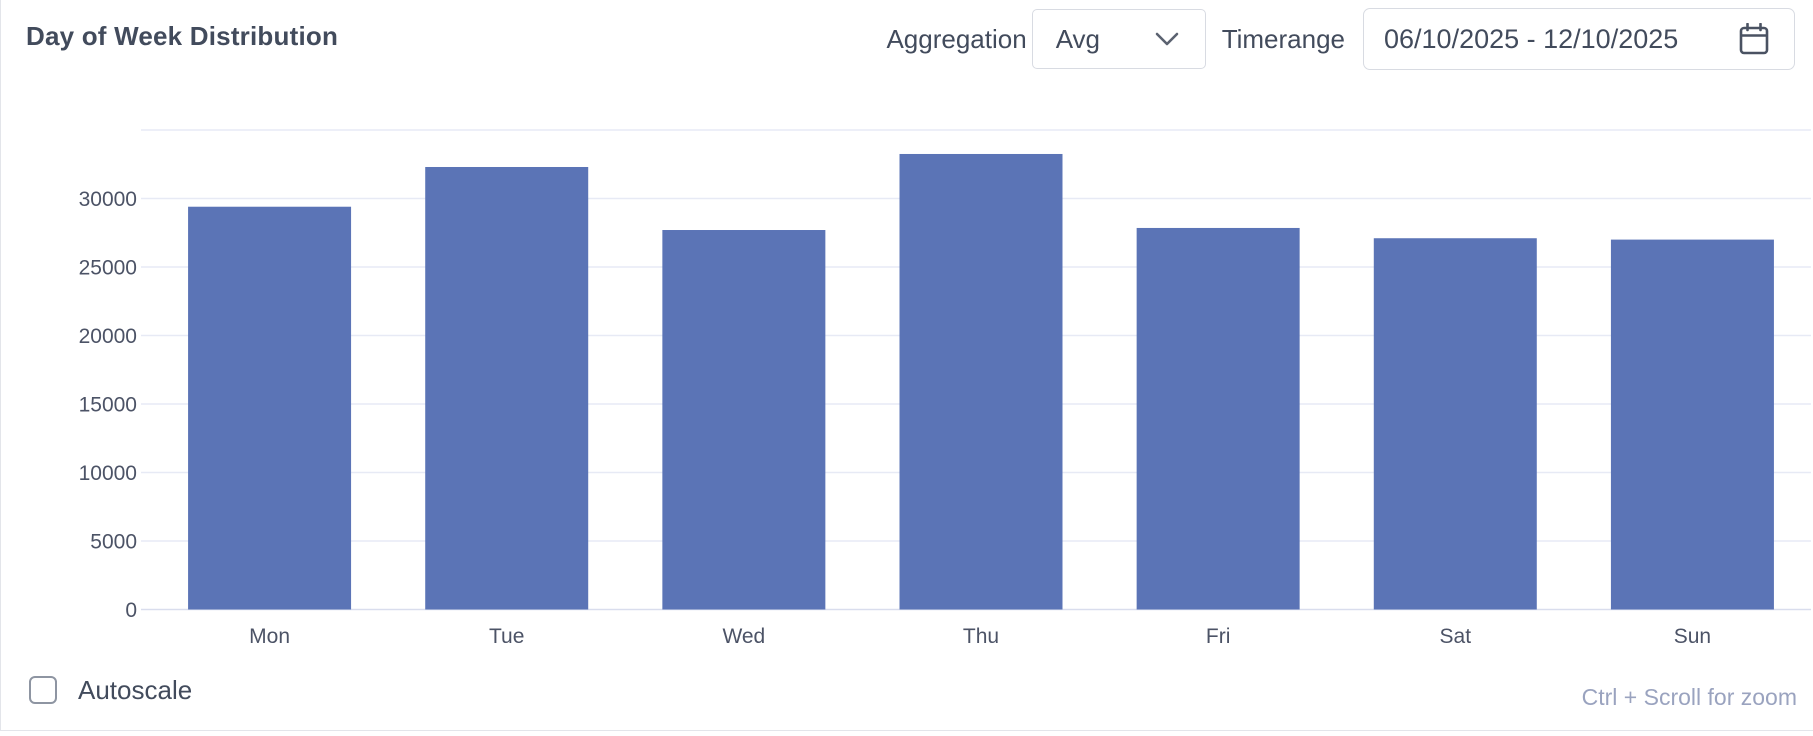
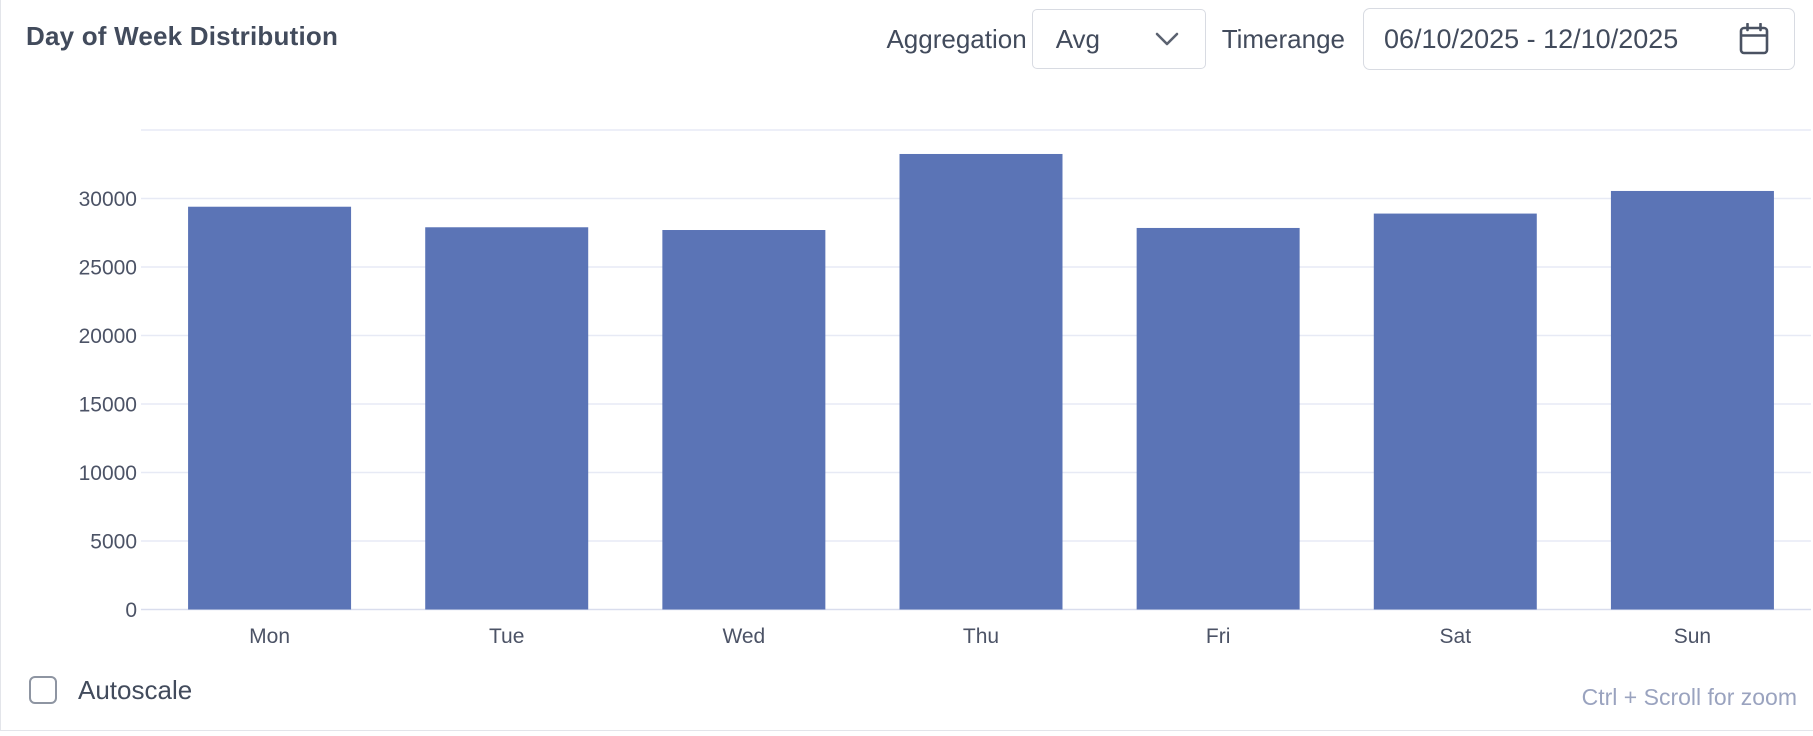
Tue: 32300 -> 27900
Sat: 27100 -> 28900
Sun: 27000 -> 30600
